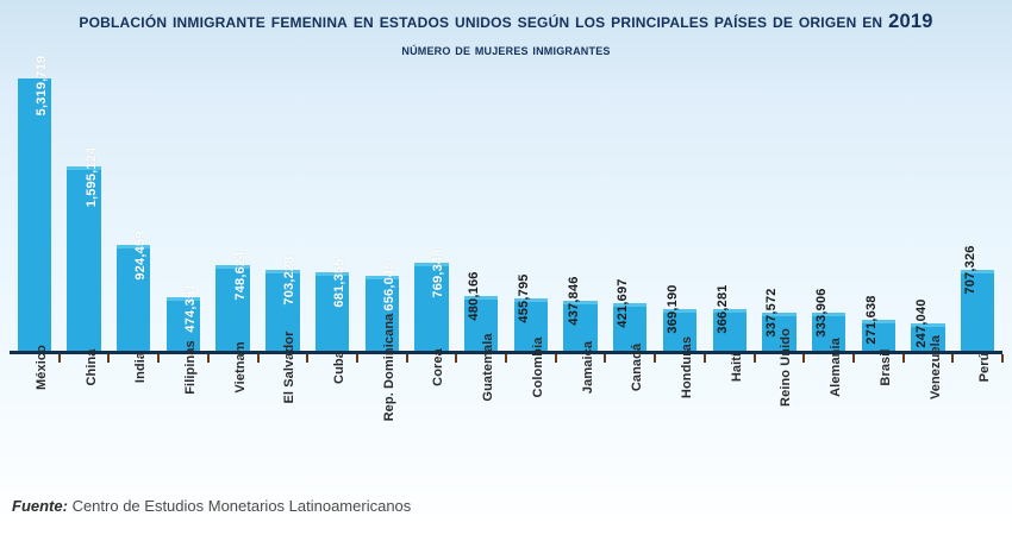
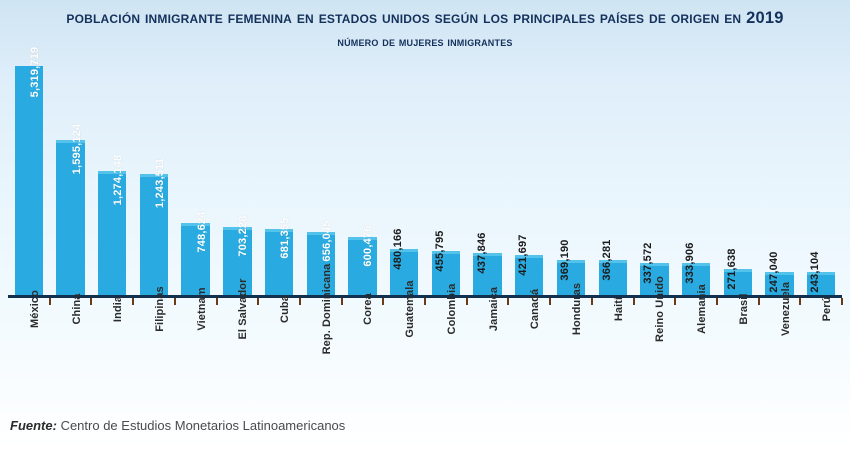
India: 924,459 -> 1,274,148
Filipinas: 474,351 -> 1,243,511
Corea: 769,348 -> 600,476
Perú: 707,326 -> 243,104
